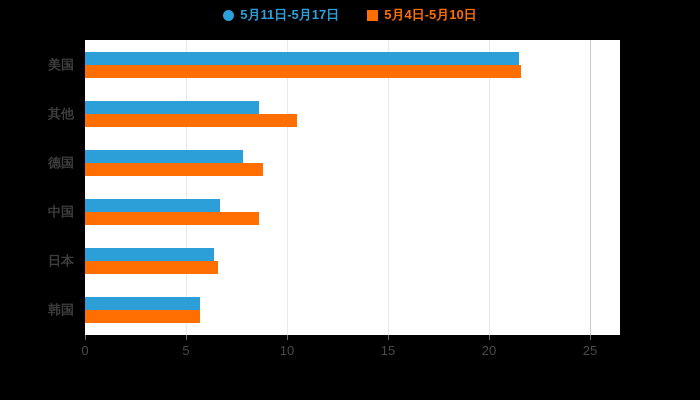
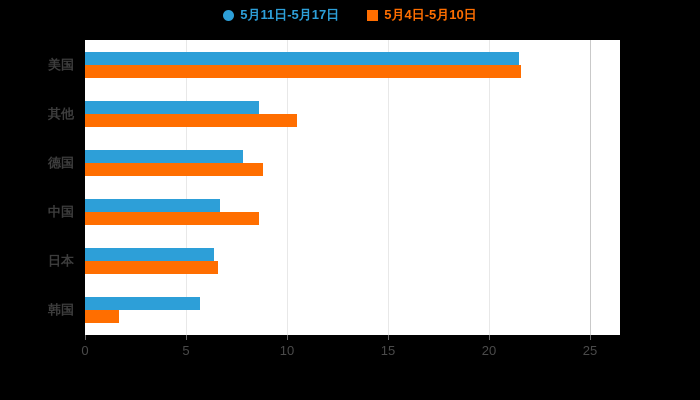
5月4日-5月10日/韩国: 5.7 -> 1.7
